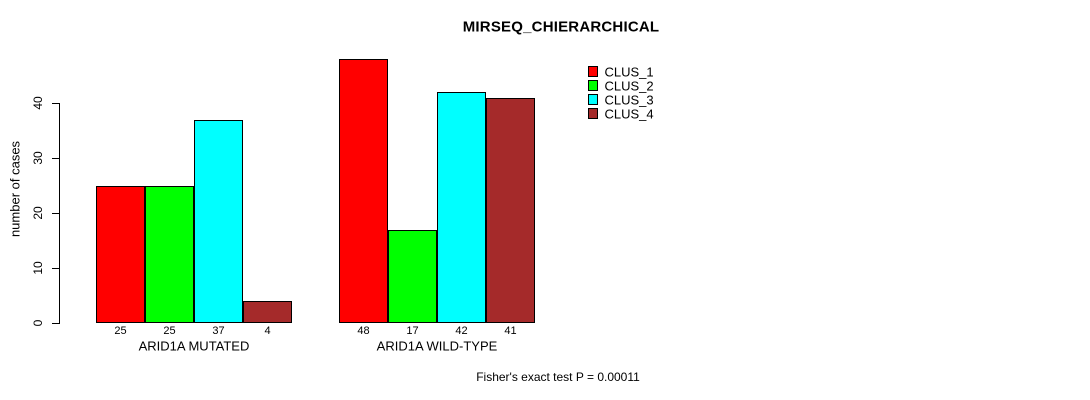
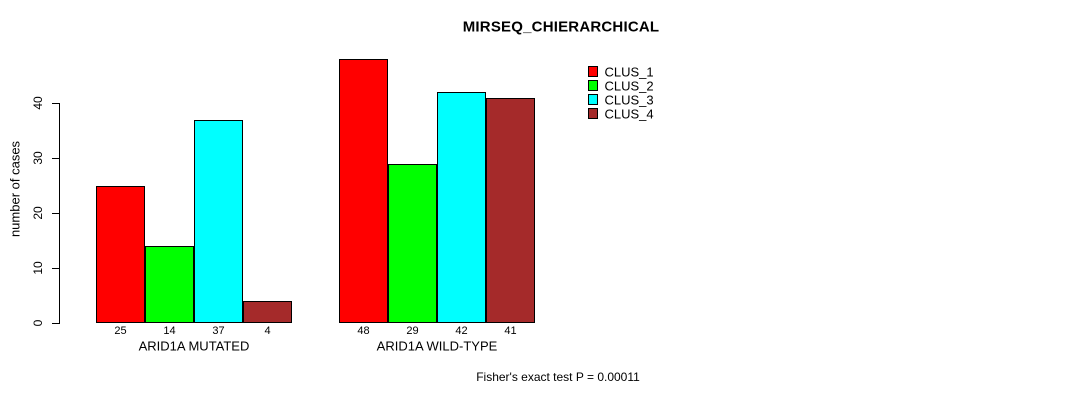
CLUS_2/ARID1A MUTATED: 25 -> 14
CLUS_2/ARID1A WILD-TYPE: 17 -> 29
